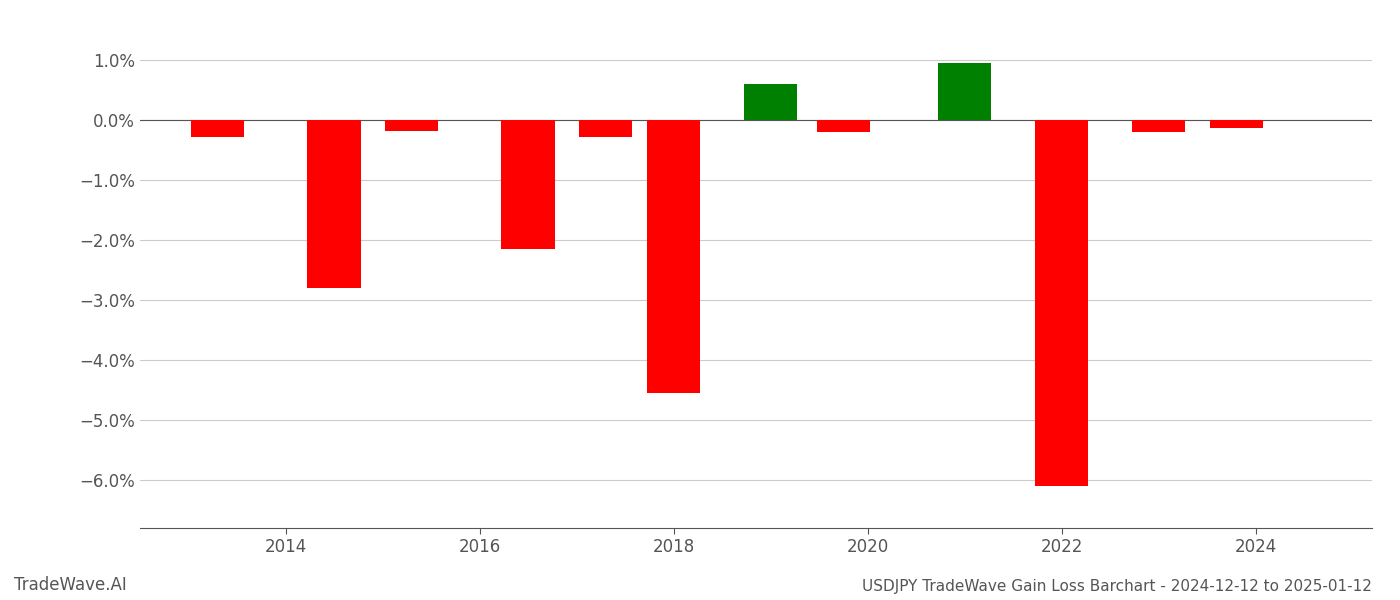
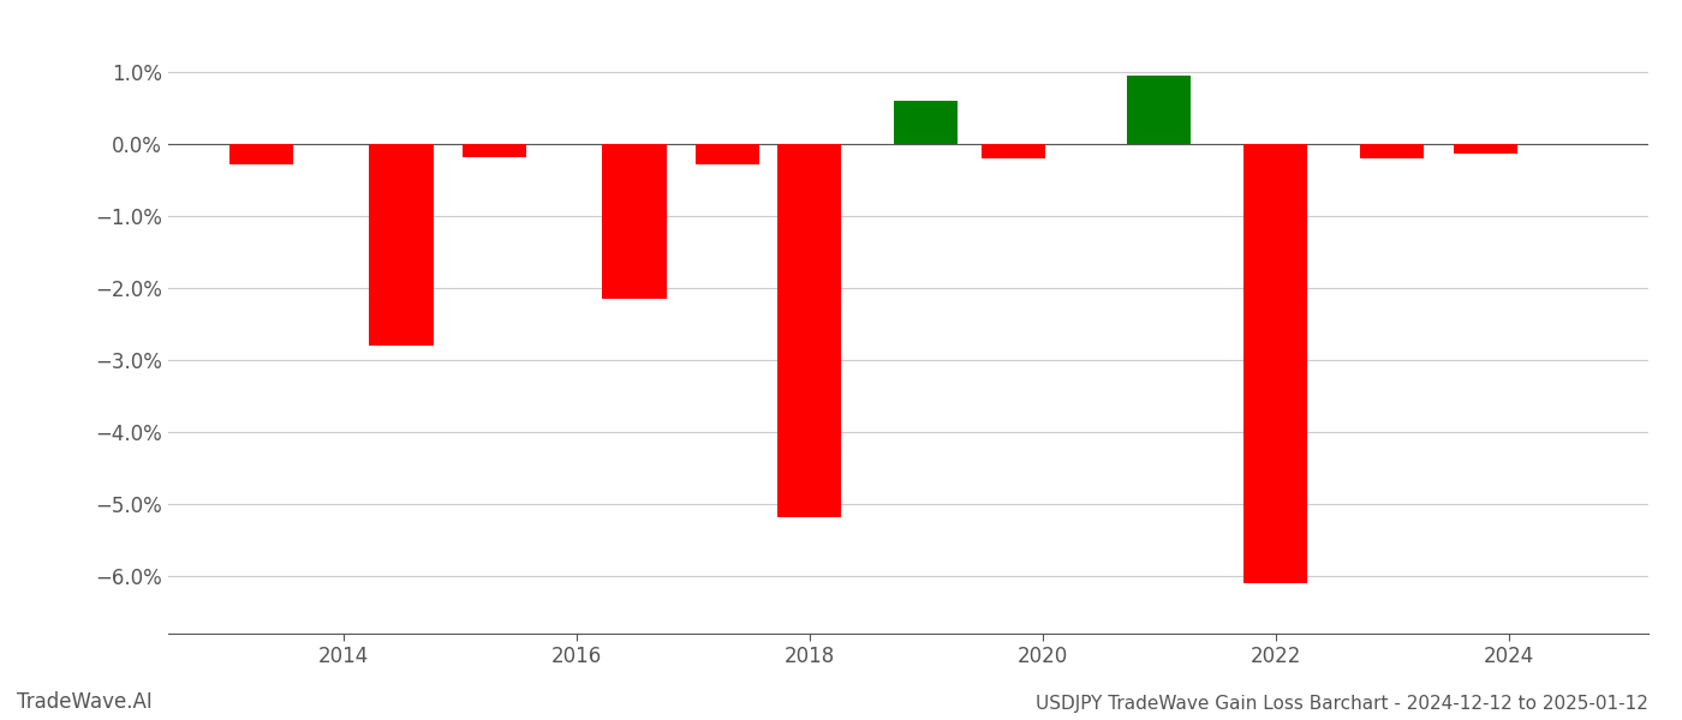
2018: -4.55% -> -5.18%
